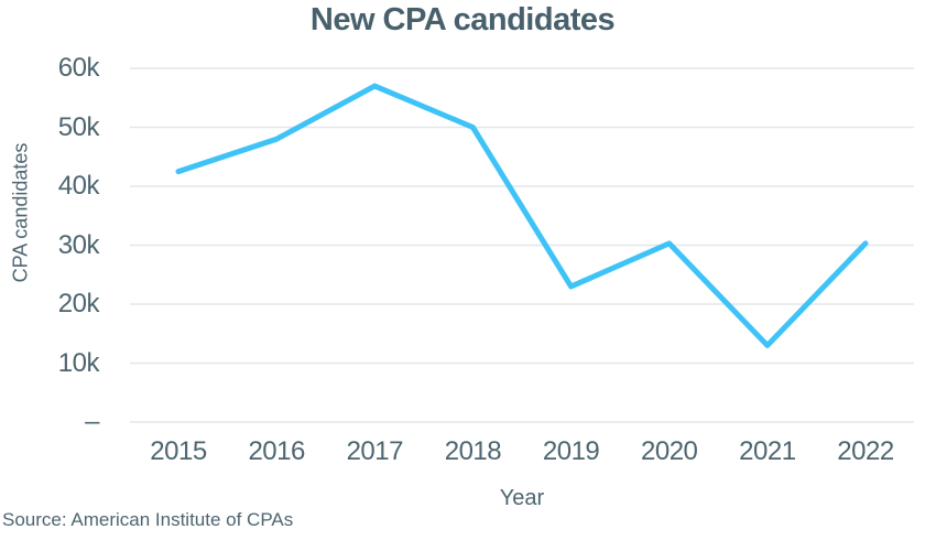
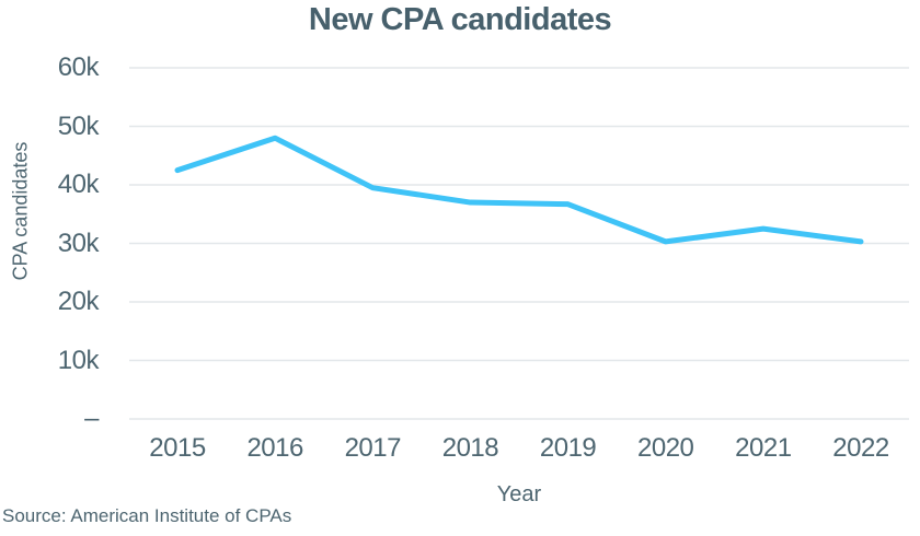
2017: 57k -> 40k
2018: 50k -> 37k
2019: 23k -> 37k
2021: 13k -> 32k
